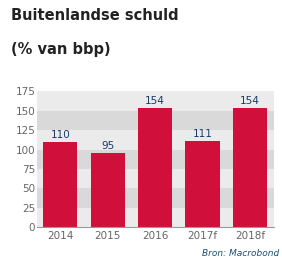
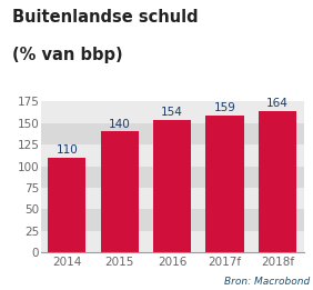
2015: 95 -> 140
2017f: 111 -> 159
2018f: 154 -> 164
